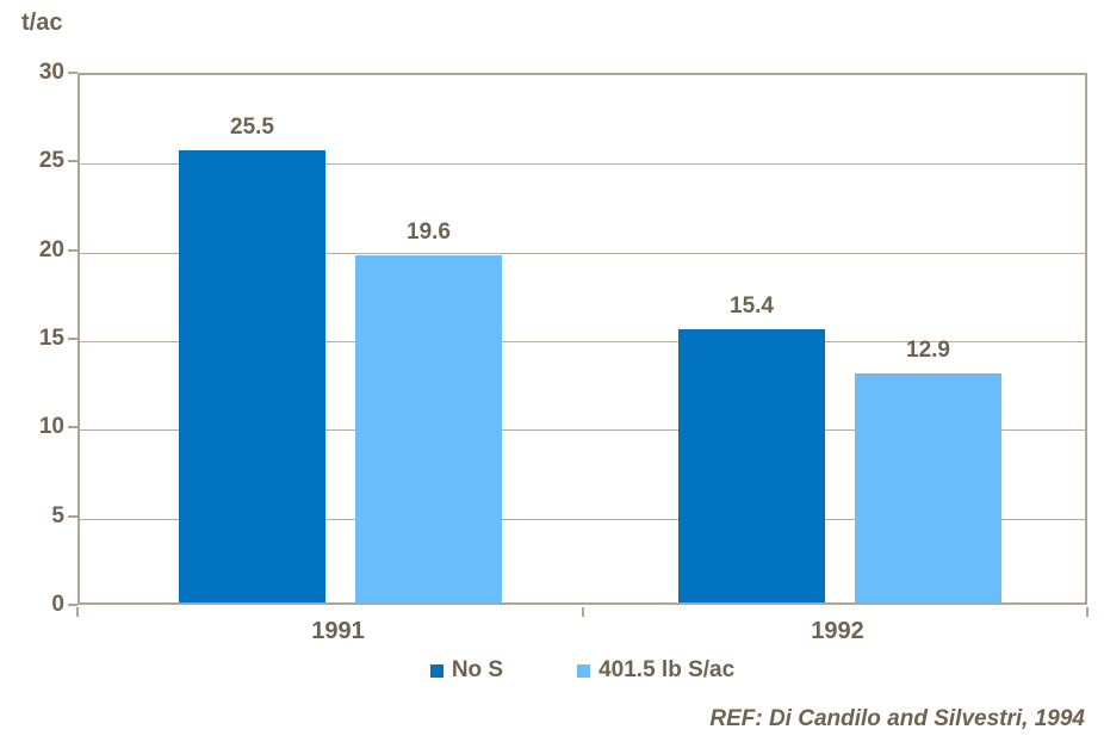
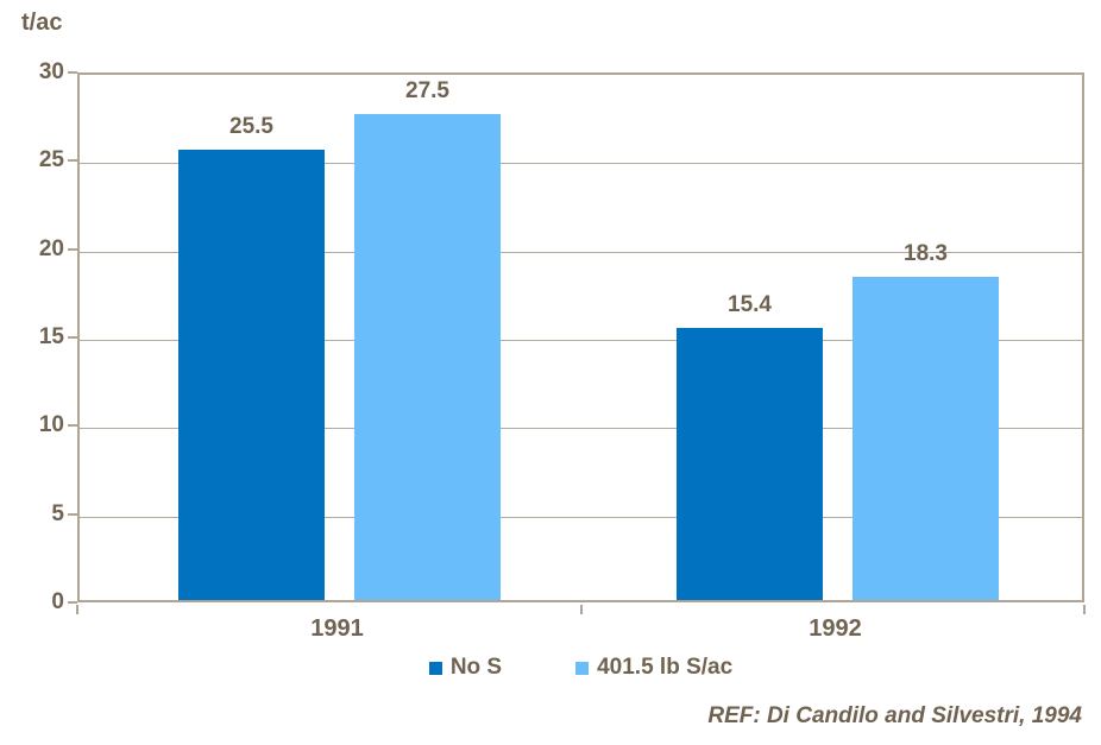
401.5 lb S/ac/1991: 19.6 -> 27.5
401.5 lb S/ac/1992: 12.9 -> 18.3
